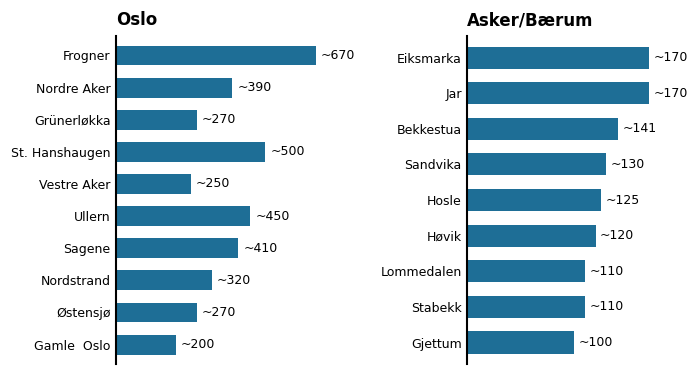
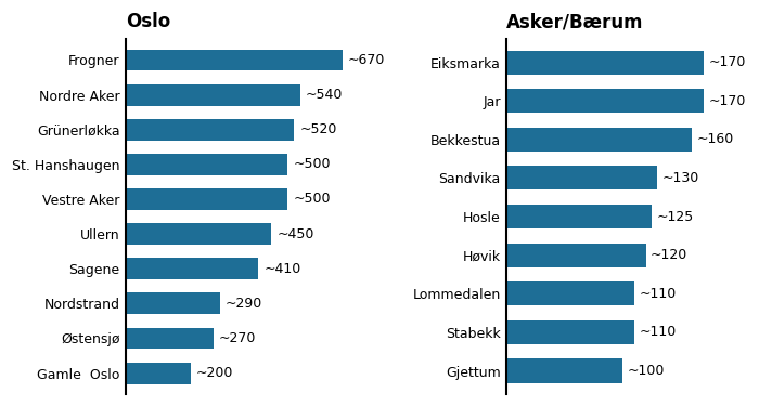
Oslo/Nordre Aker: ~390 -> ~540
Oslo/Grünerløkka: ~270 -> ~520
Oslo/Vestre Aker: ~250 -> ~500
Oslo/Nordstrand: ~320 -> ~290
Asker/Bærum/Bekkestua: ~141 -> ~160
